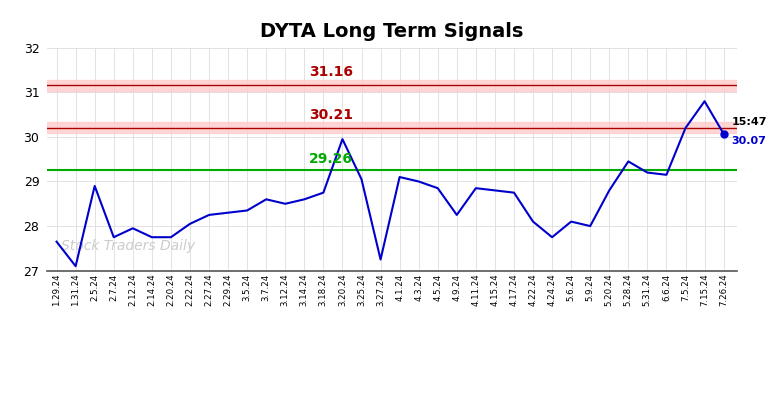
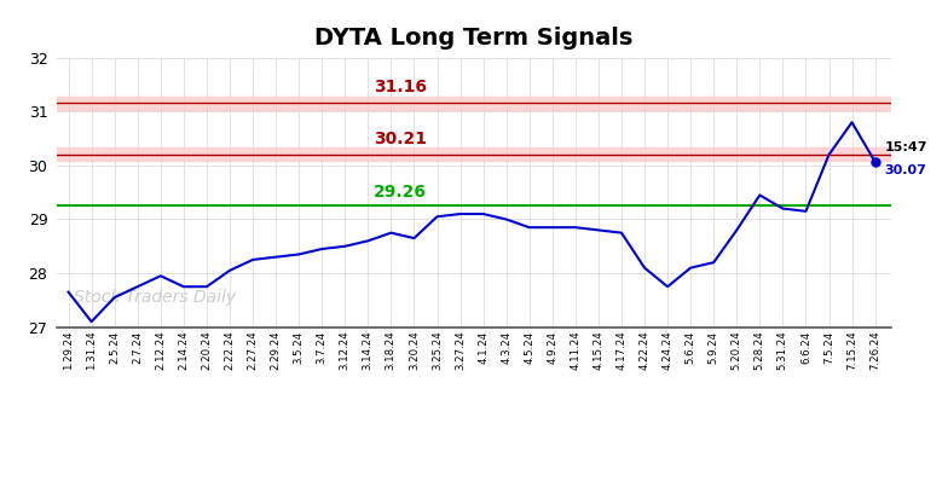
2.5.24: 28.90 -> 27.55
3.7.24: 28.60 -> 28.45
3.20.24: 29.95 -> 28.65
3.27.24: 27.25 -> 29.10
4.9.24: 28.25 -> 28.85
5.9.24: 28.00 -> 28.20
